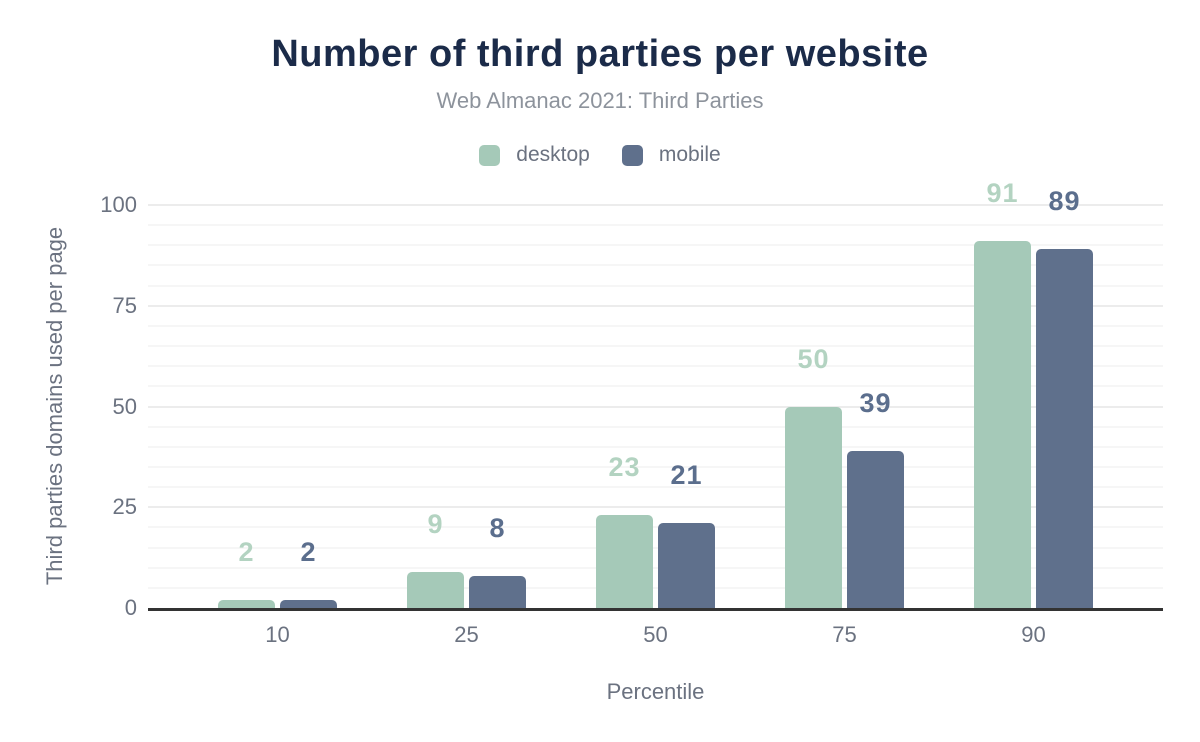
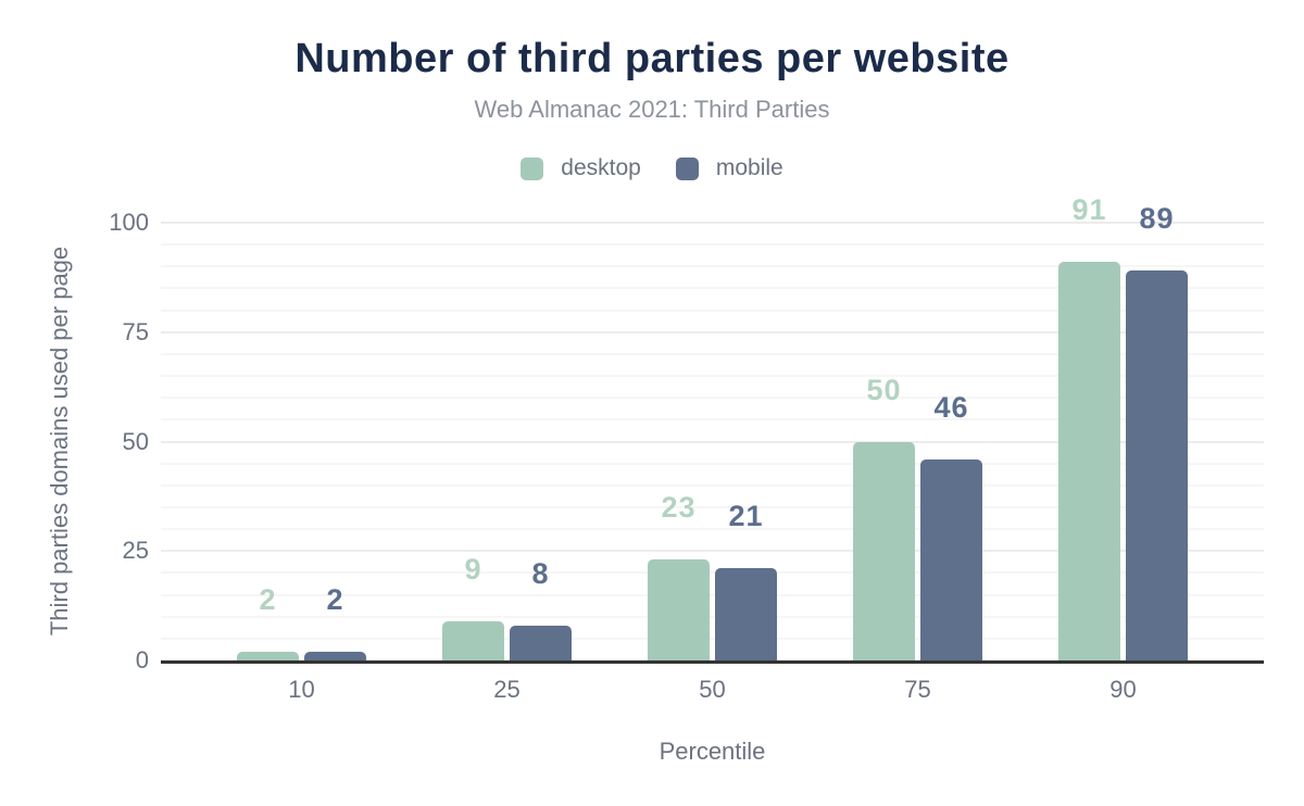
mobile/75: 39 -> 46
